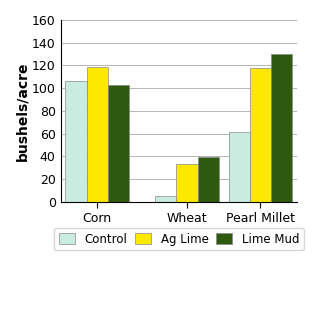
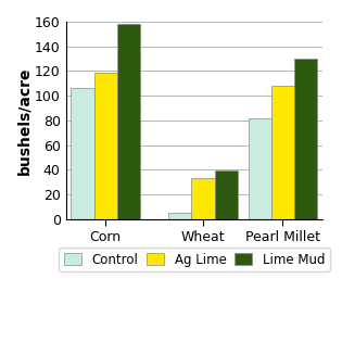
Lime Mud/Corn: 103 -> 158
Control/Pearl Millet: 61 -> 82
Ag Lime/Pearl Millet: 118 -> 108
